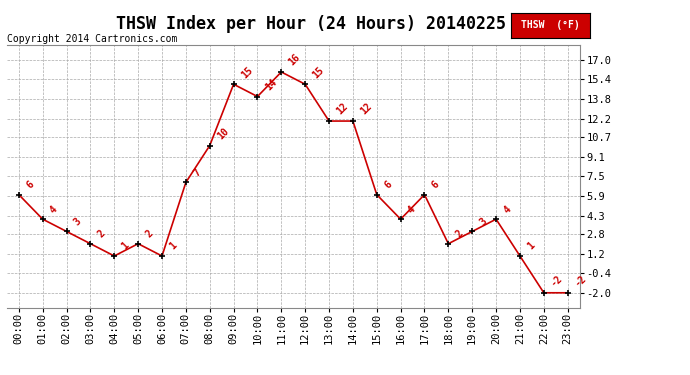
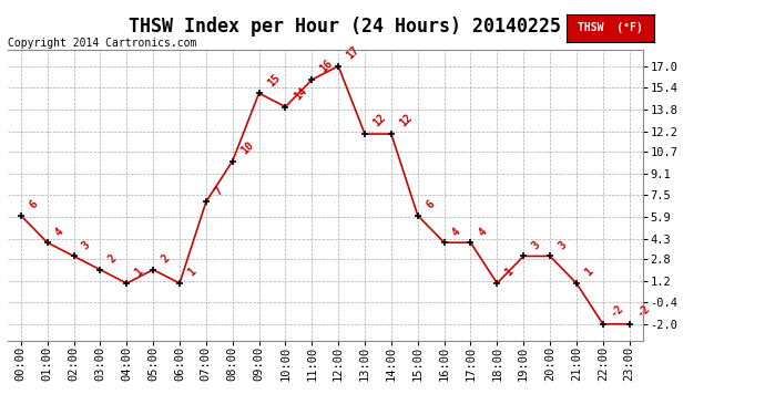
12:00: 15 -> 17
17:00: 6 -> 4
18:00: 2 -> 1
20:00: 4 -> 3
